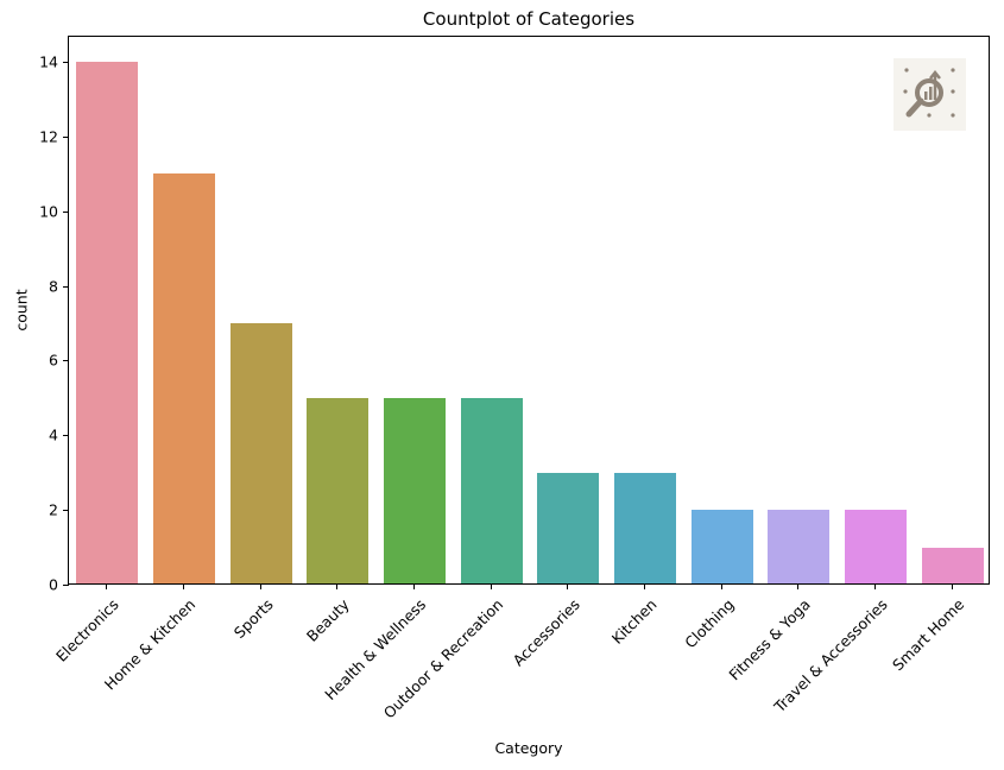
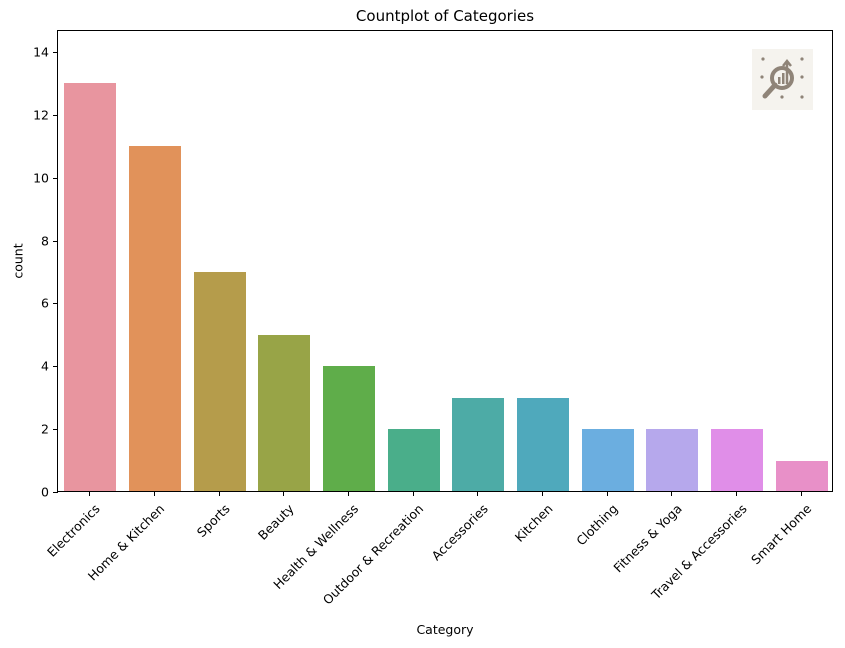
Electronics: 14 -> 13
Health & Wellness: 5 -> 4
Outdoor & Recreation: 5 -> 2
